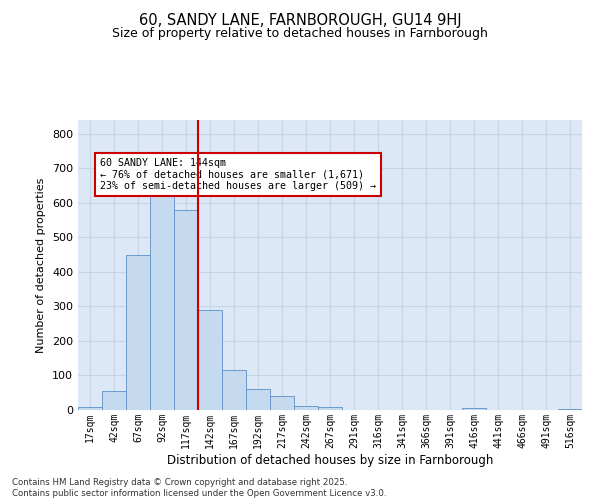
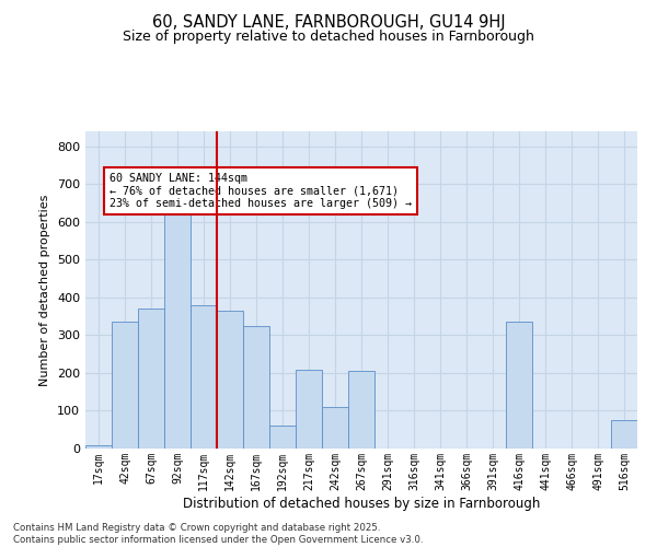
42sqm: 55 -> 335
67sqm: 450 -> 370
117sqm: 580 -> 380
142sqm: 290 -> 365
167sqm: 115 -> 325
217sqm: 40 -> 210
242sqm: 12 -> 110
267sqm: 8 -> 205
416sqm: 5 -> 335
516sqm: 3 -> 75
